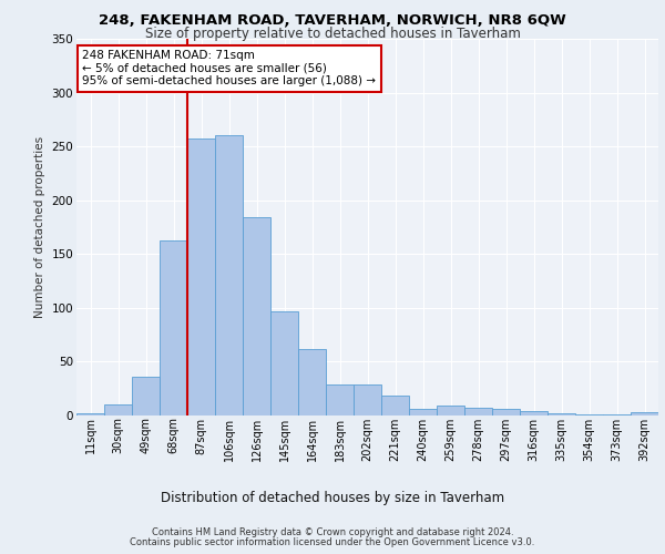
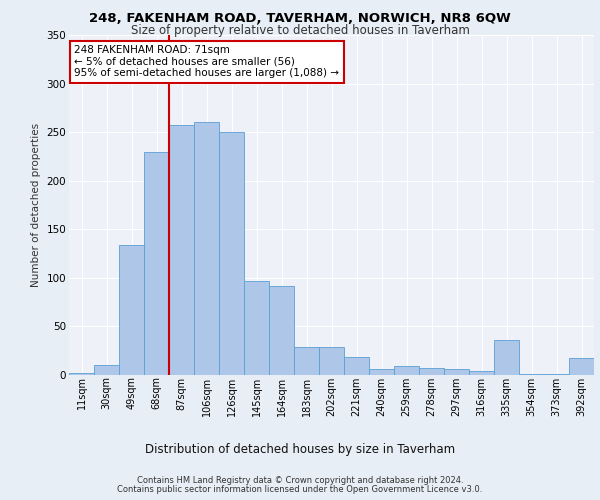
49sqm: 36 -> 134
68sqm: 163 -> 230
126sqm: 184 -> 250
164sqm: 62 -> 92
335sqm: 2 -> 36
392sqm: 3 -> 18
